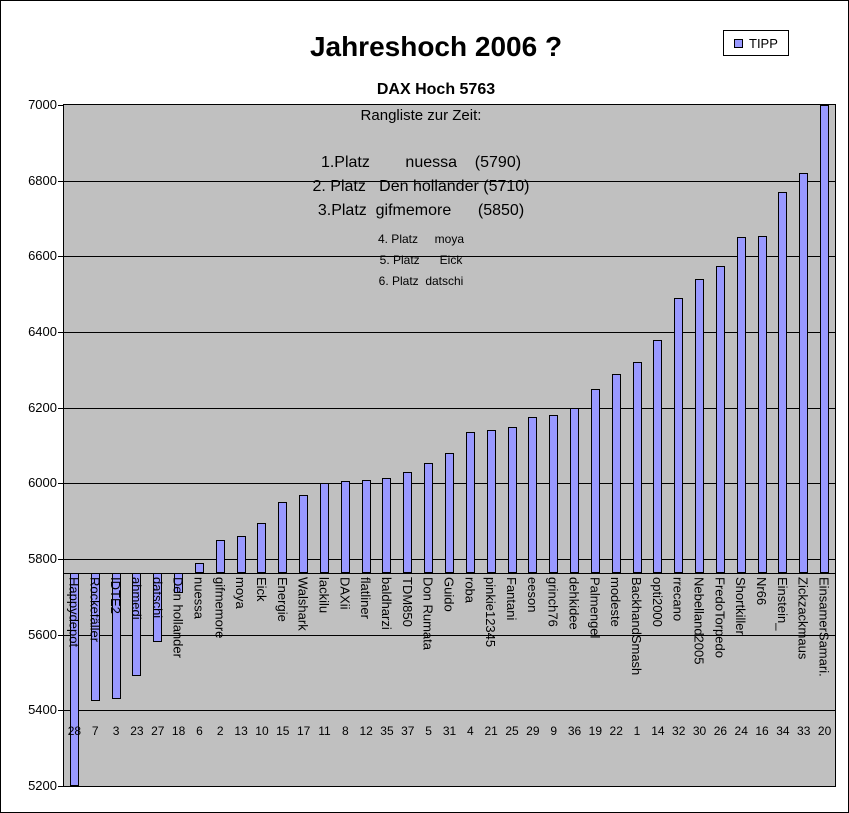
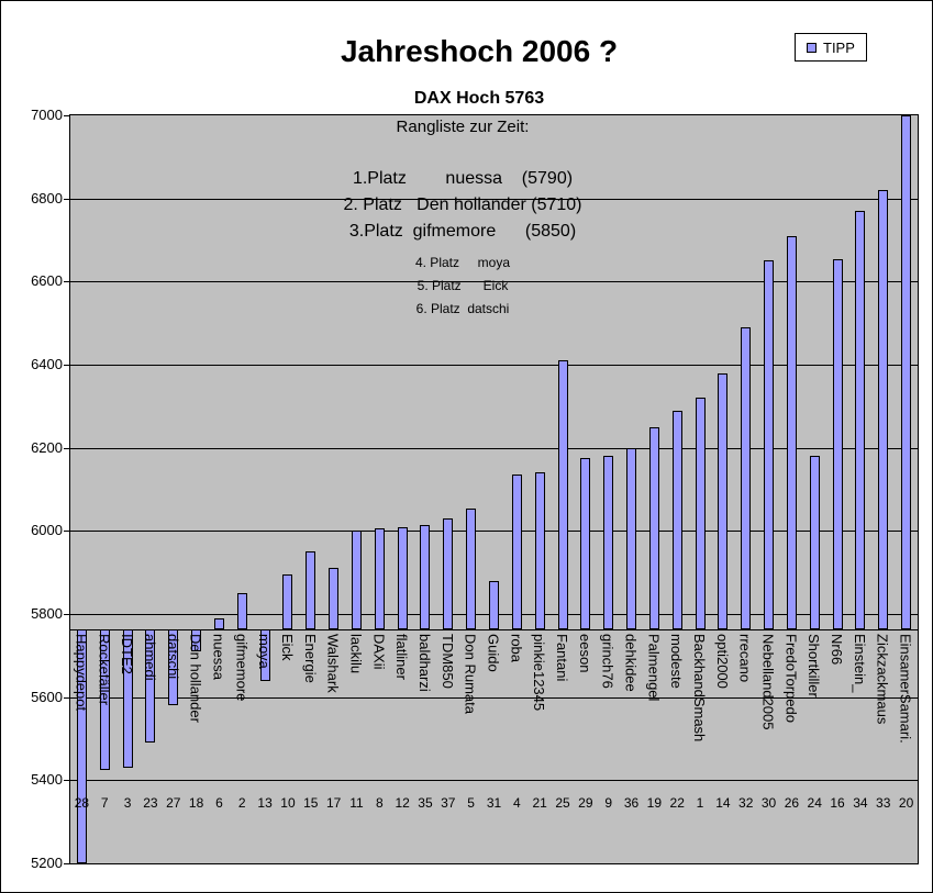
moya: 5860 -> 5640
Walshark: 5970 -> 5910
Guido: 6080 -> 5880
Fantani: 6150 -> 6410
Nebelland2005: 6540 -> 6650
FredoTorpedo: 6580 -> 6710
Shortkiller: 6650 -> 6180
